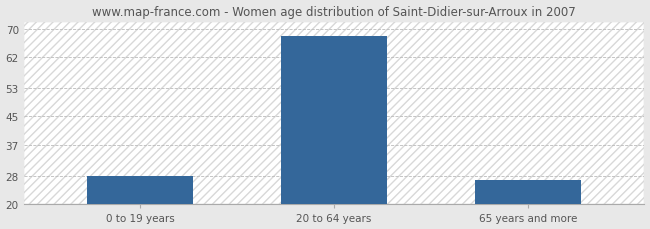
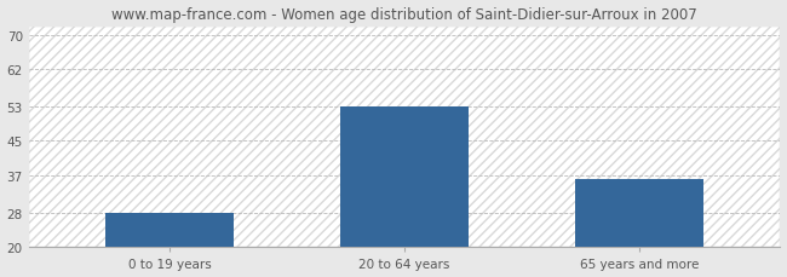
20 to 64 years: 68 -> 53
65 years and more: 27 -> 36
